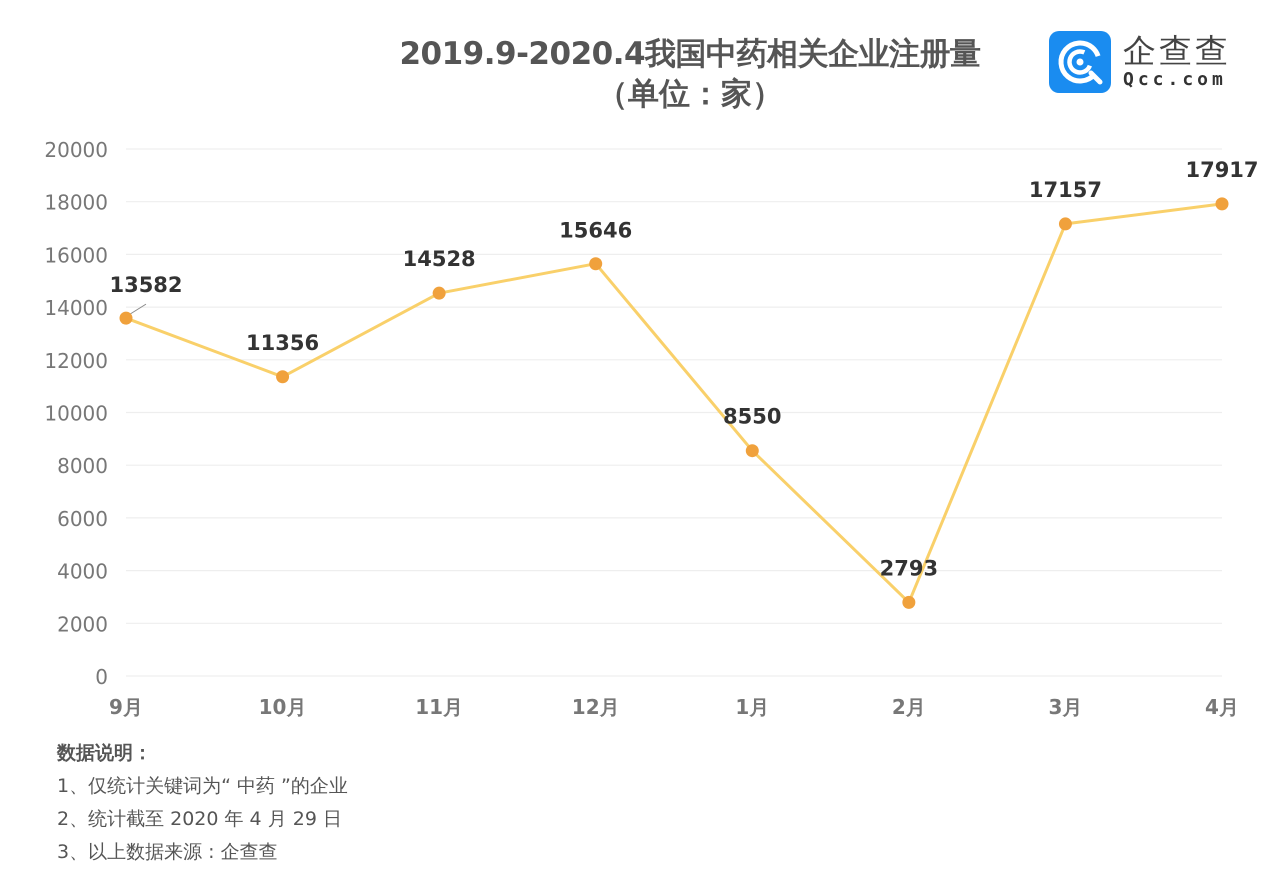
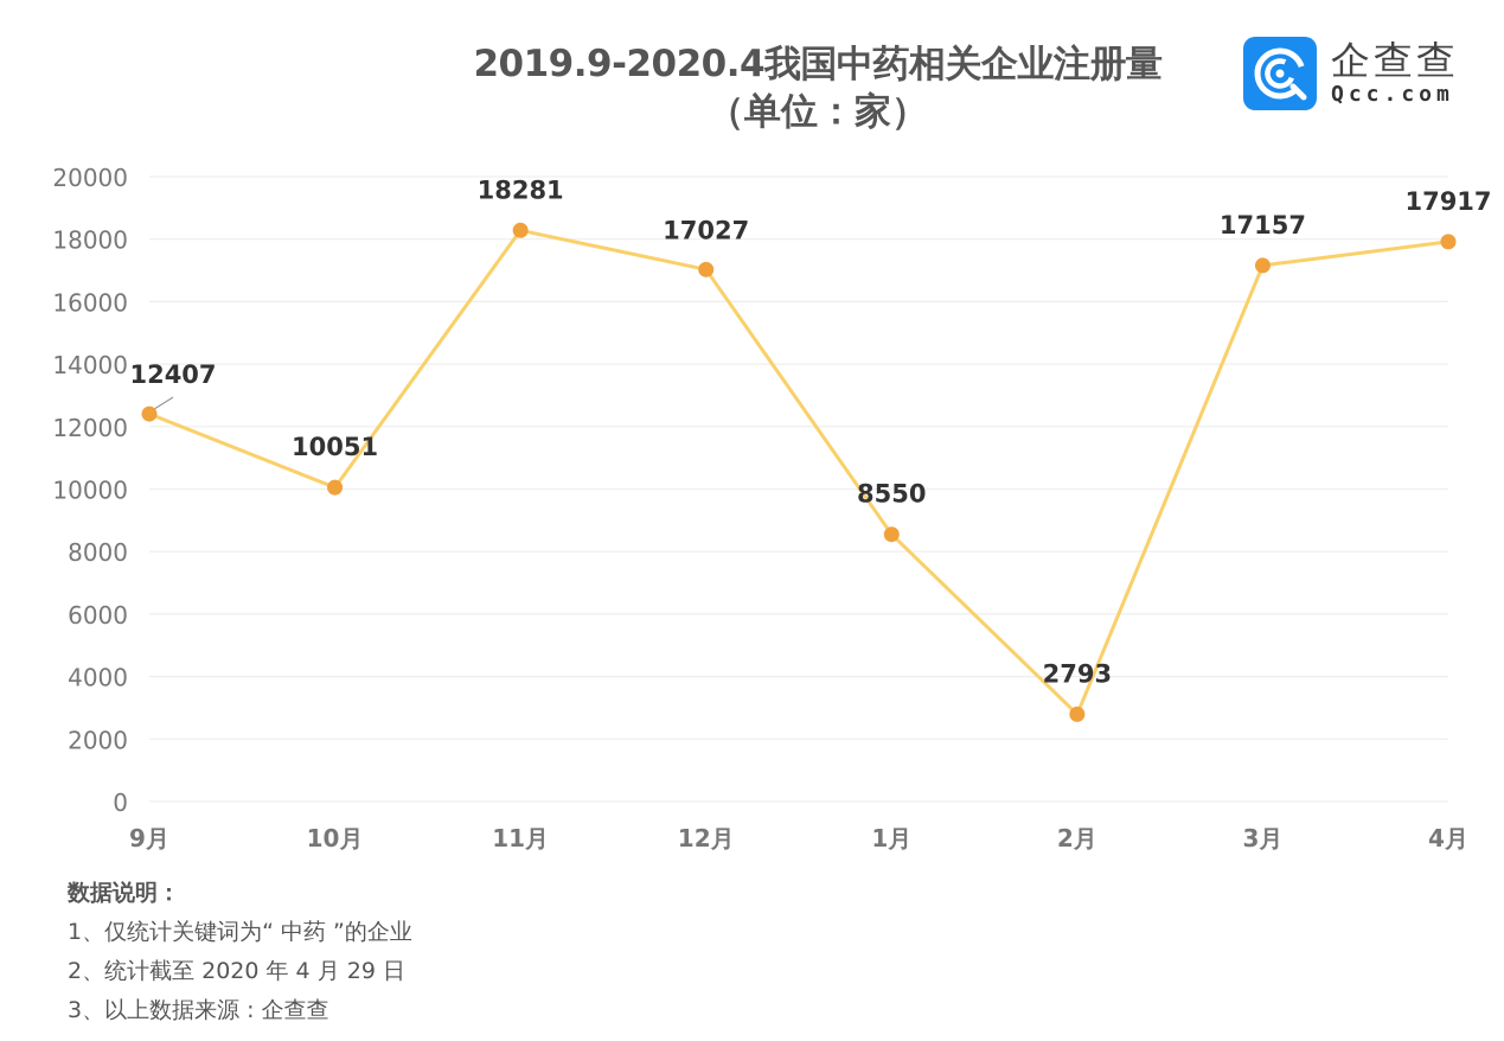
9月: 13582 -> 12407
10月: 11356 -> 10051
11月: 14528 -> 18281
12月: 15646 -> 17027
